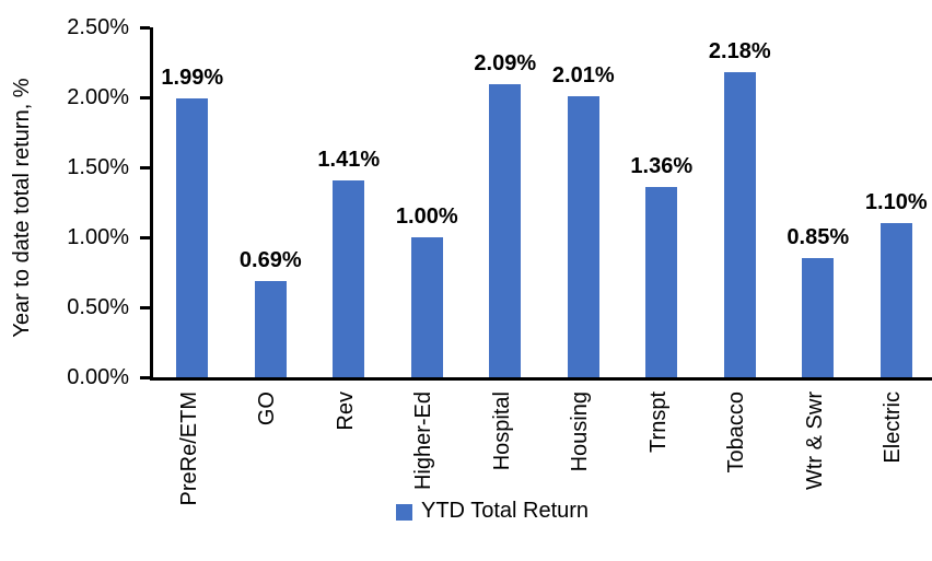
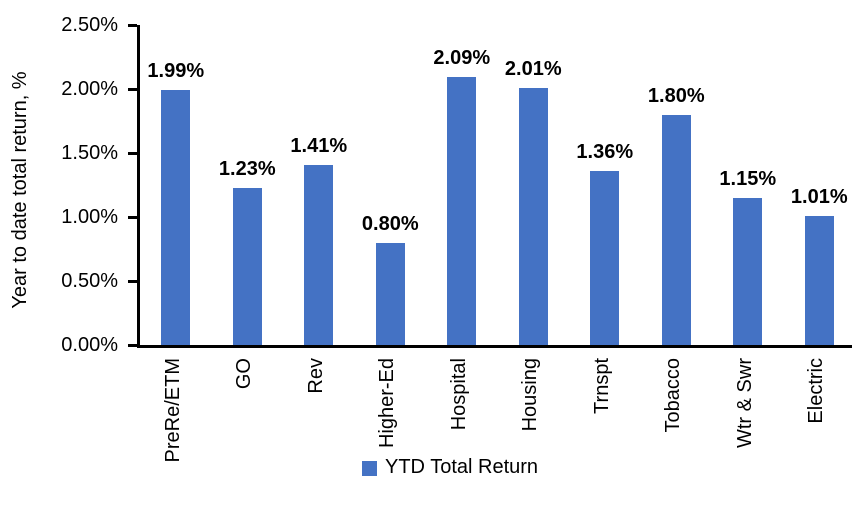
GO: 0.69% -> 1.23%
Higher-Ed: 1.00% -> 0.80%
Tobacco: 2.18% -> 1.80%
Wtr & Swr: 0.85% -> 1.15%
Electric: 1.10% -> 1.01%
